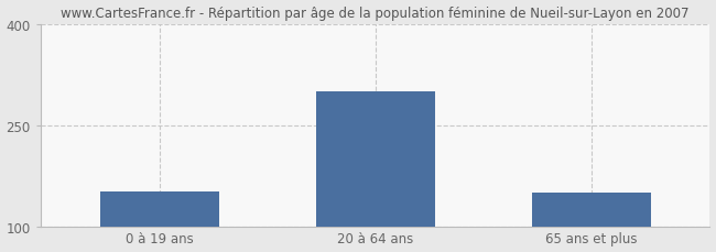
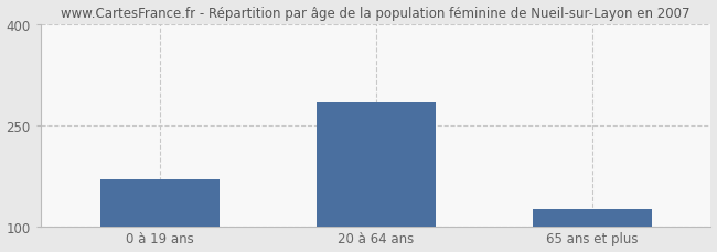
0 à 19 ans: 152 -> 170
20 à 64 ans: 300 -> 284
65 ans et plus: 150 -> 126
